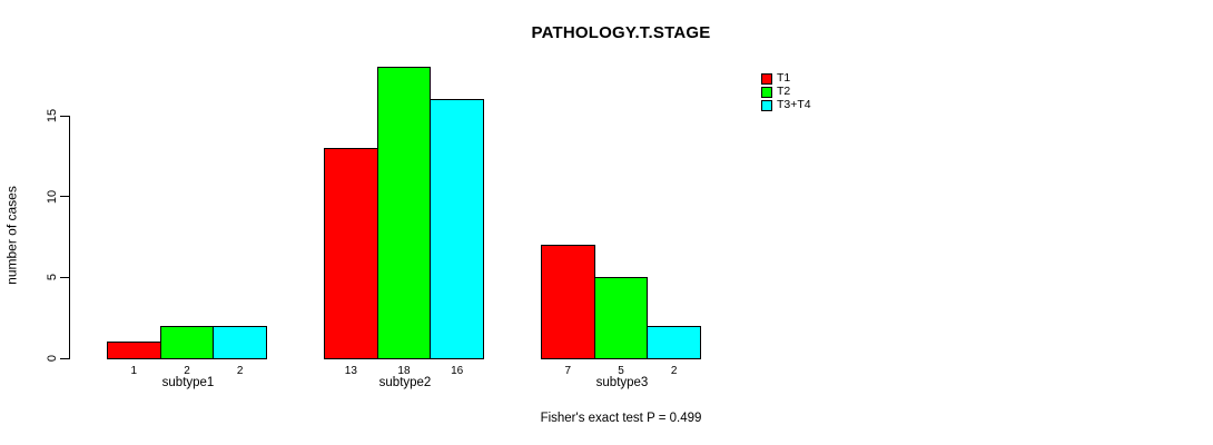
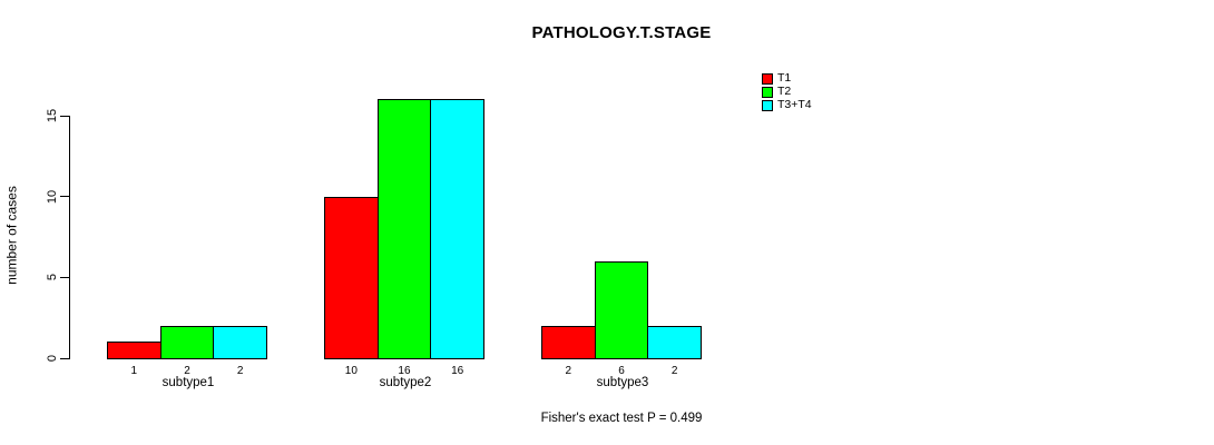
T1/subtype2: 13 -> 10
T2/subtype2: 18 -> 16
T1/subtype3: 7 -> 2
T2/subtype3: 5 -> 6
